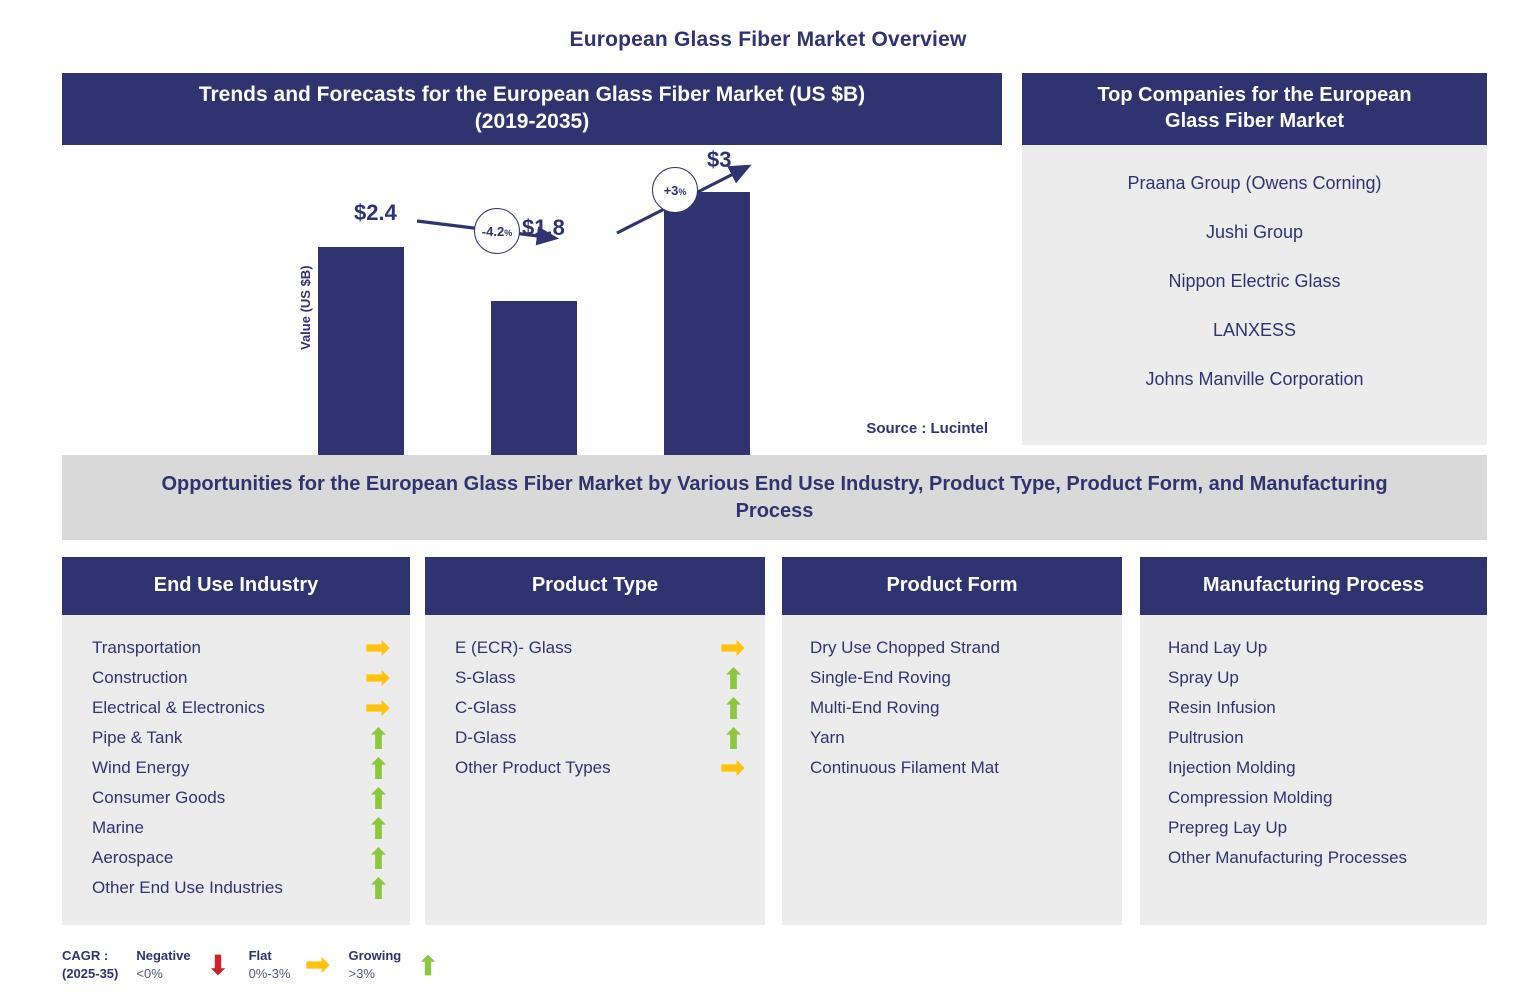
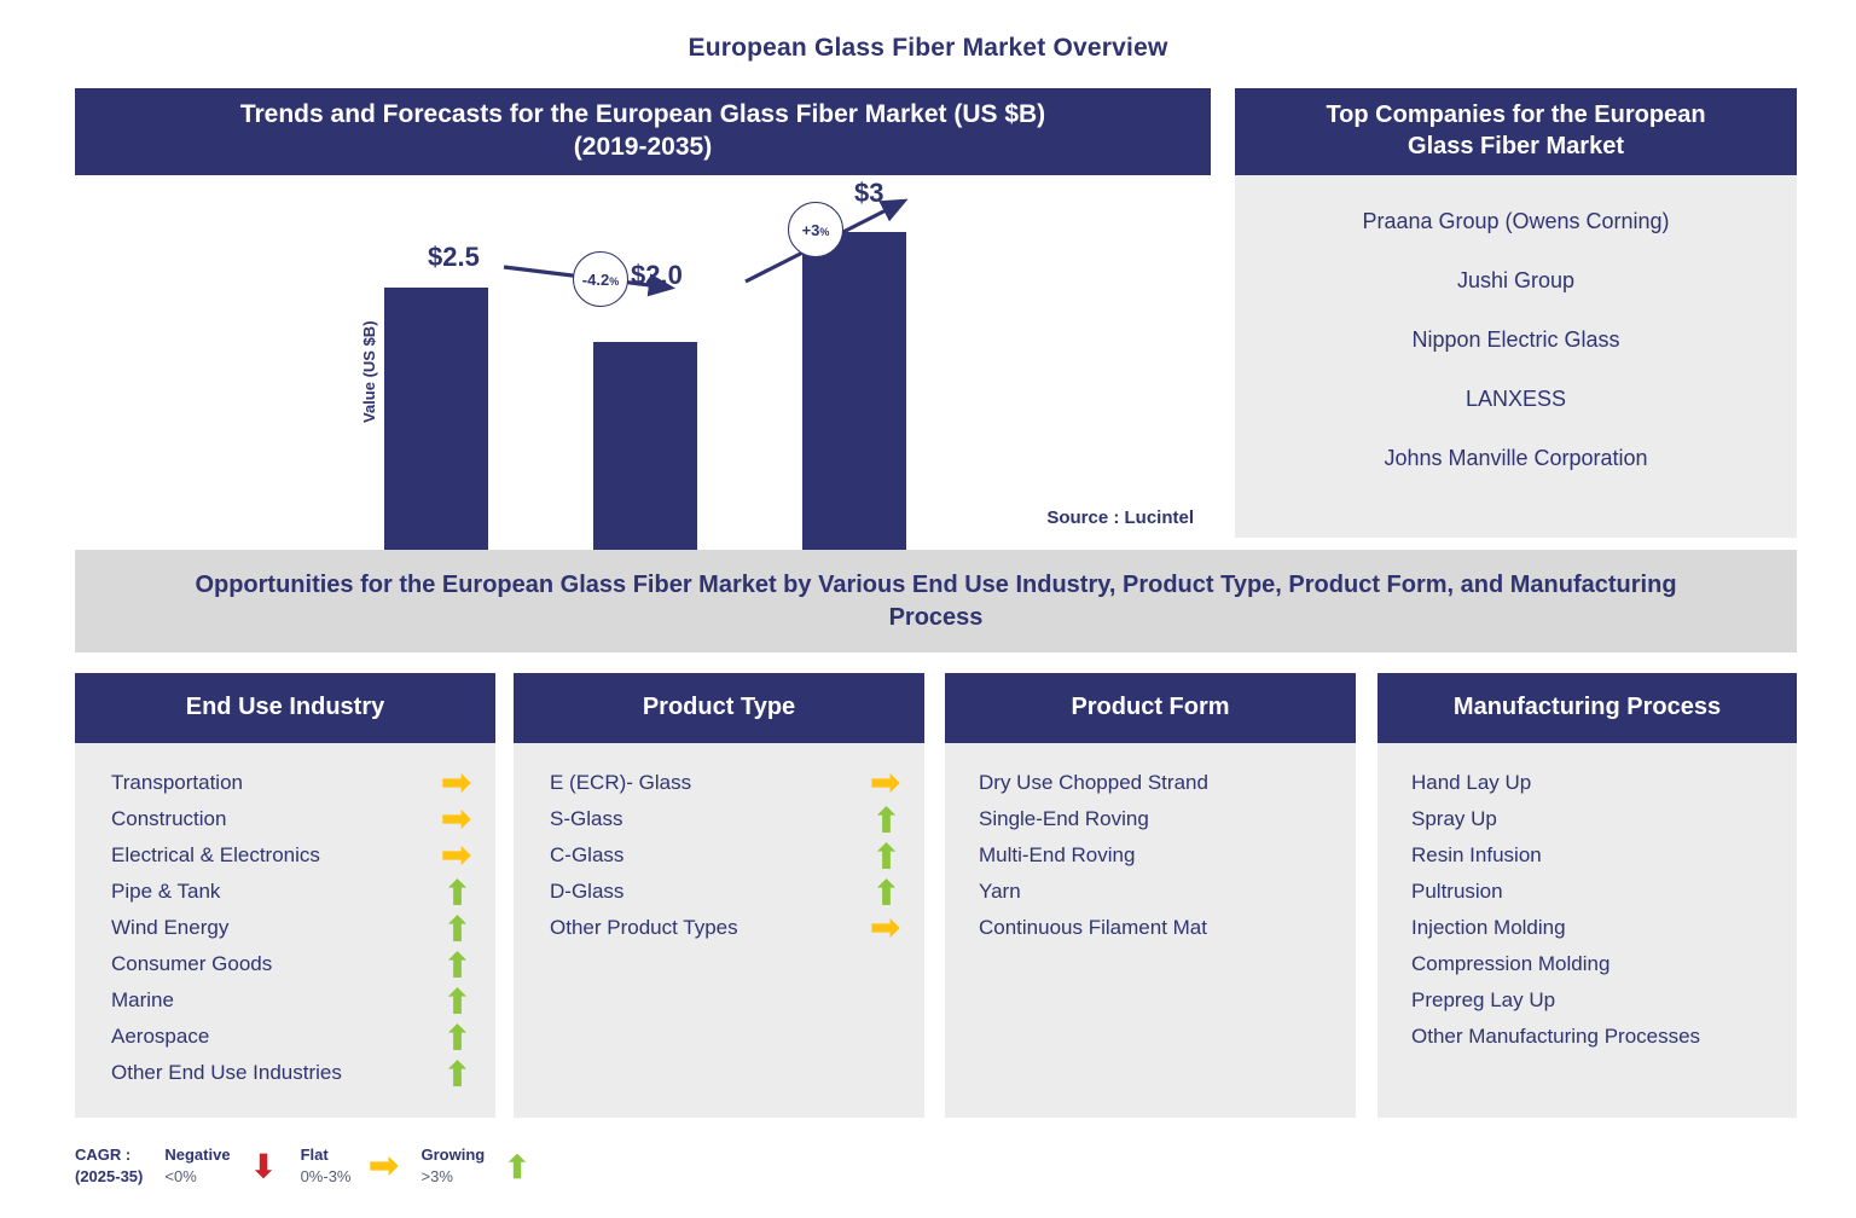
2019: $2.4 -> $2.5
2025: $1.8 -> $2.0
